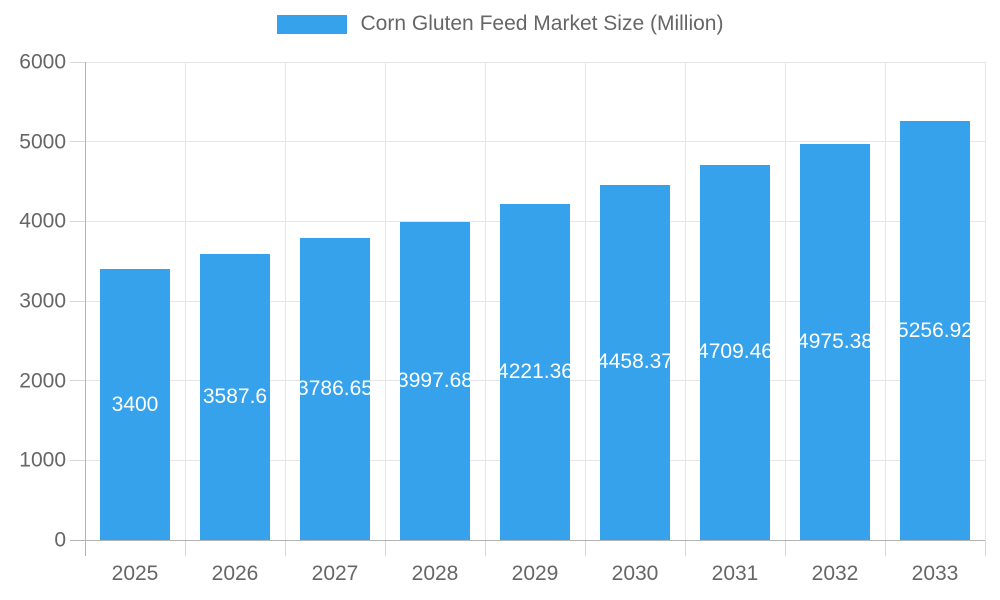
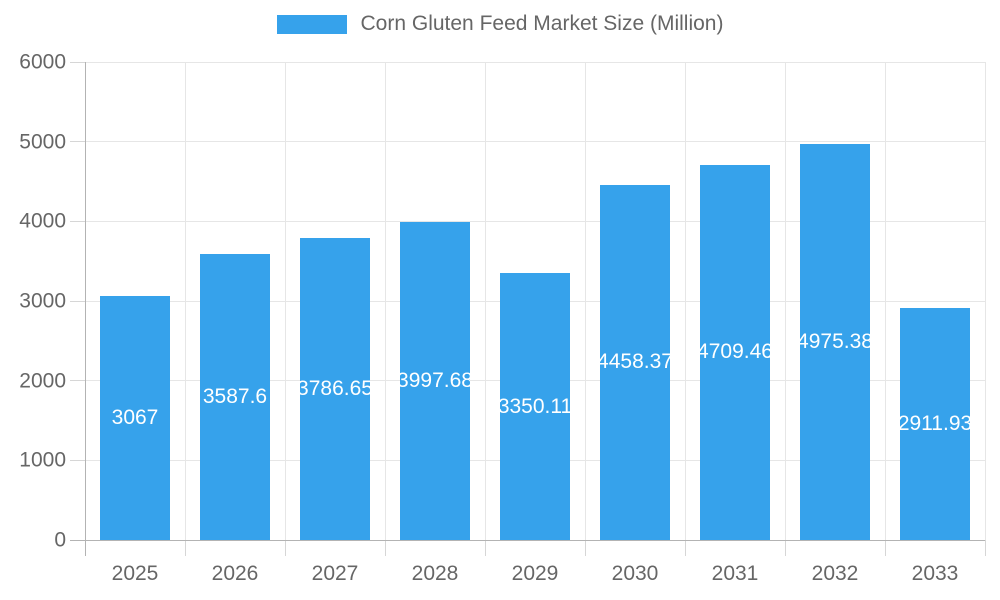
2025: 3400 -> 3067
2029: 4221.36 -> 3350.11
2033: 5256.92 -> 2911.93
